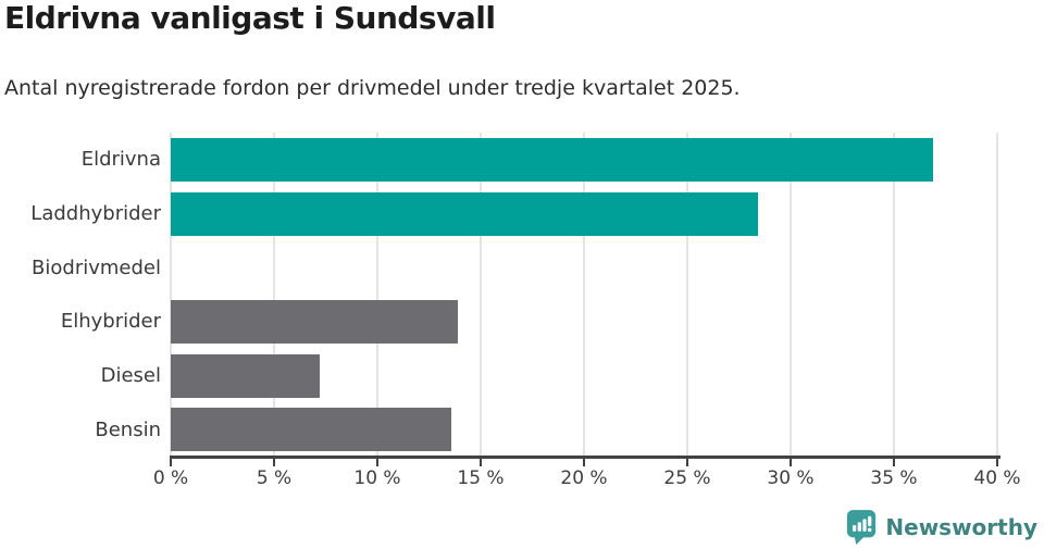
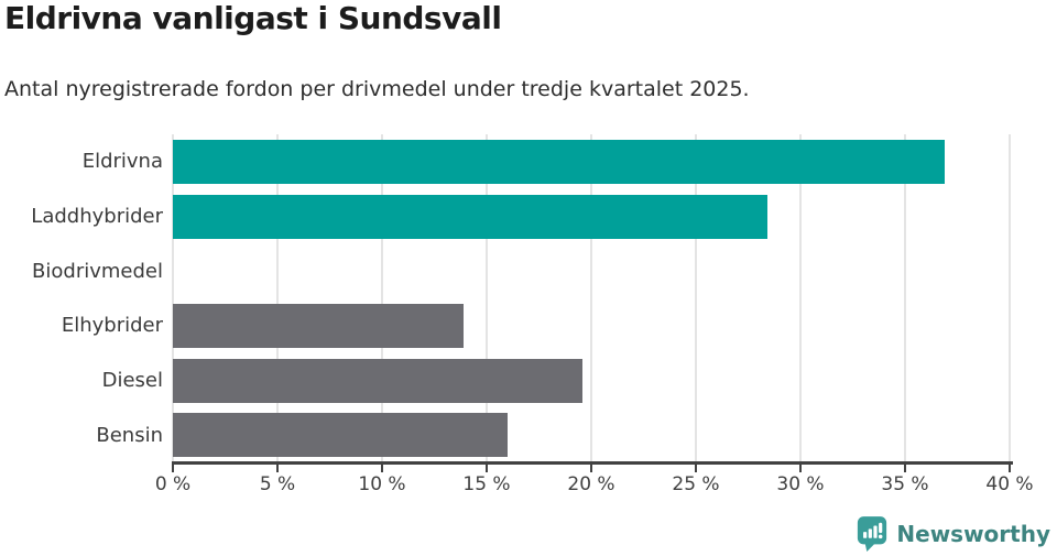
Diesel: 7.2% -> 19.6%
Bensin: 13.6% -> 16.0%
